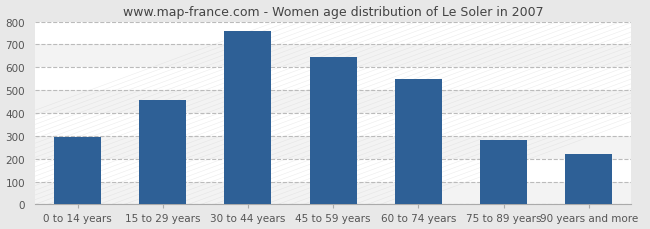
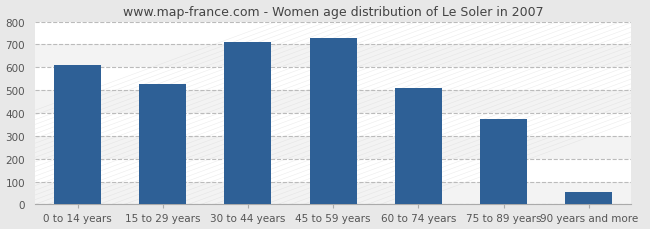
0 to 14 years: 295 -> 610
15 to 29 years: 455 -> 525
30 to 44 years: 760 -> 710
45 to 59 years: 645 -> 730
60 to 74 years: 550 -> 510
75 to 89 years: 280 -> 375
90 years and more: 220 -> 55
